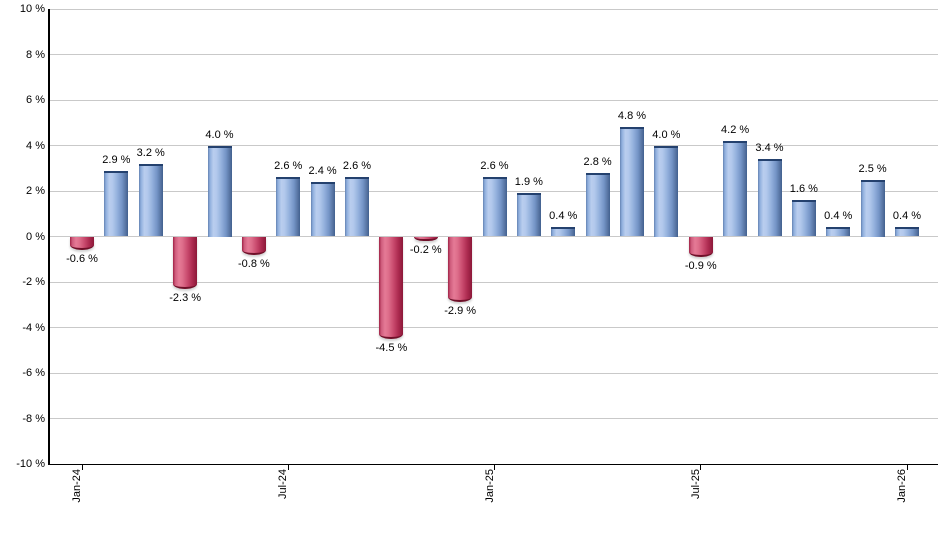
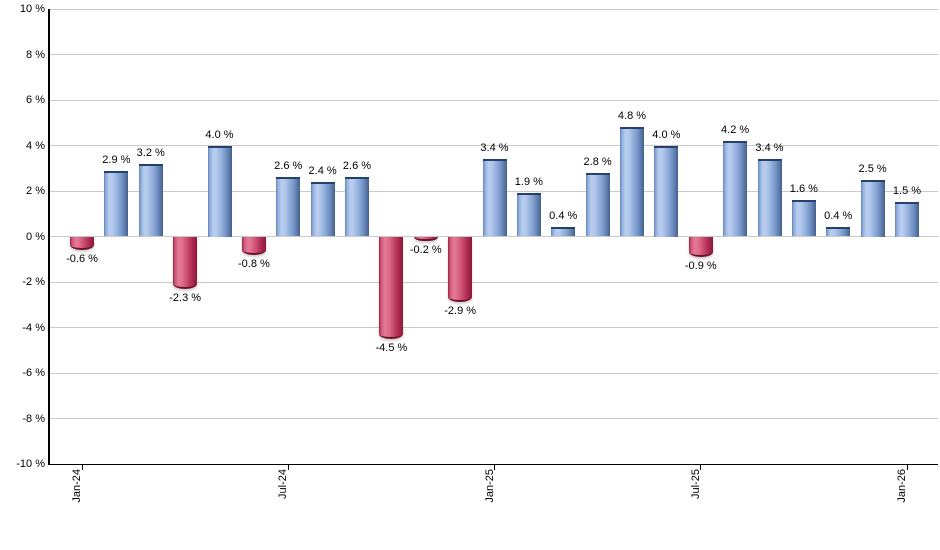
Jan-25: 2.6 -> 3.4
Jan-26: 0.4 -> 1.5
